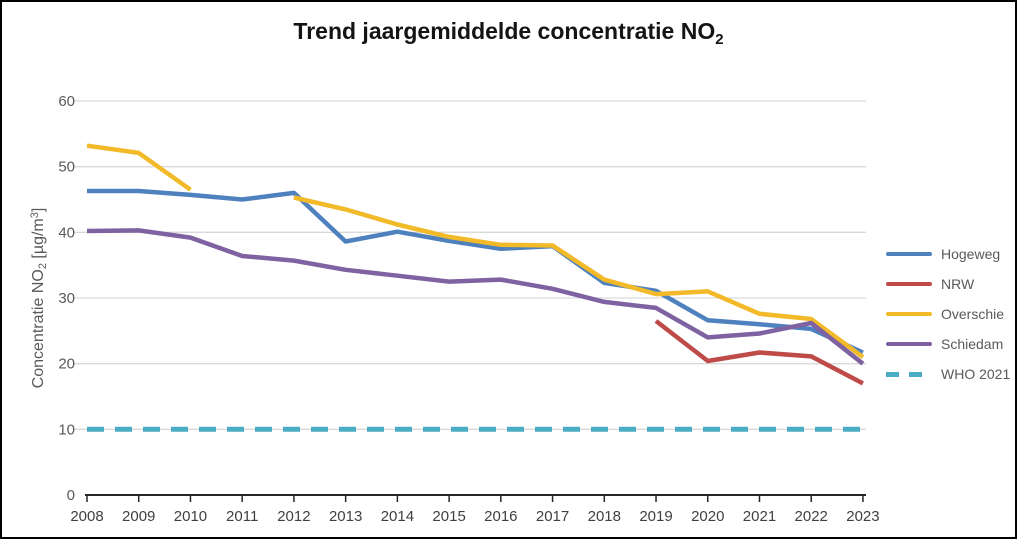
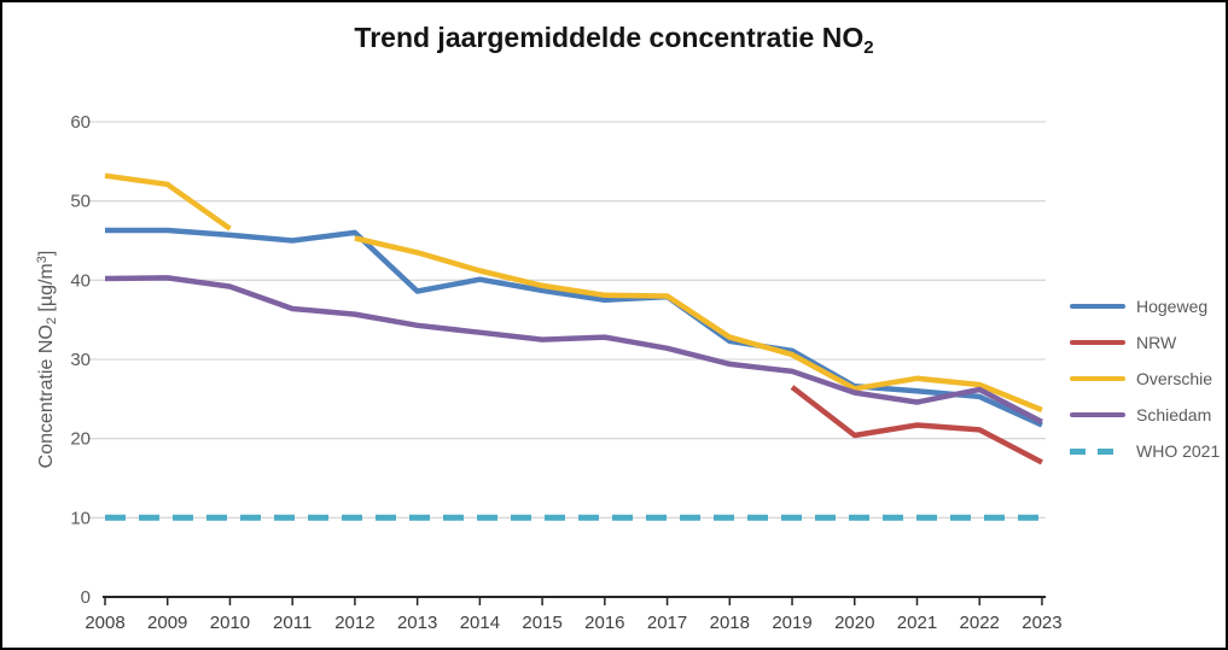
Overschie/2020: 31 -> 26
Schiedam/2020: 24 -> 26
Overschie/2023: 21 -> 24
Schiedam/2023: 20 -> 22
